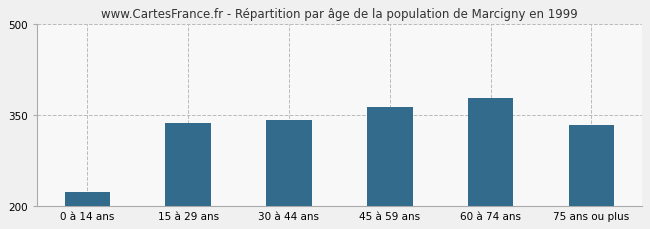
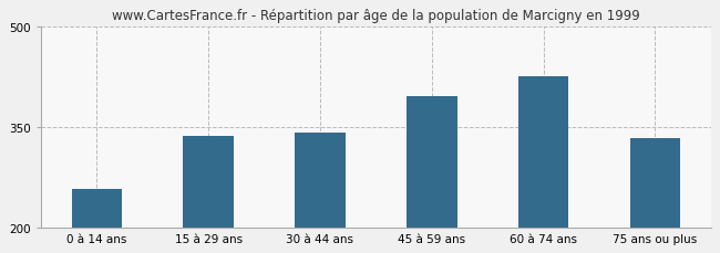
0 à 14 ans: 222 -> 258
45 à 59 ans: 363 -> 396
60 à 74 ans: 378 -> 426
